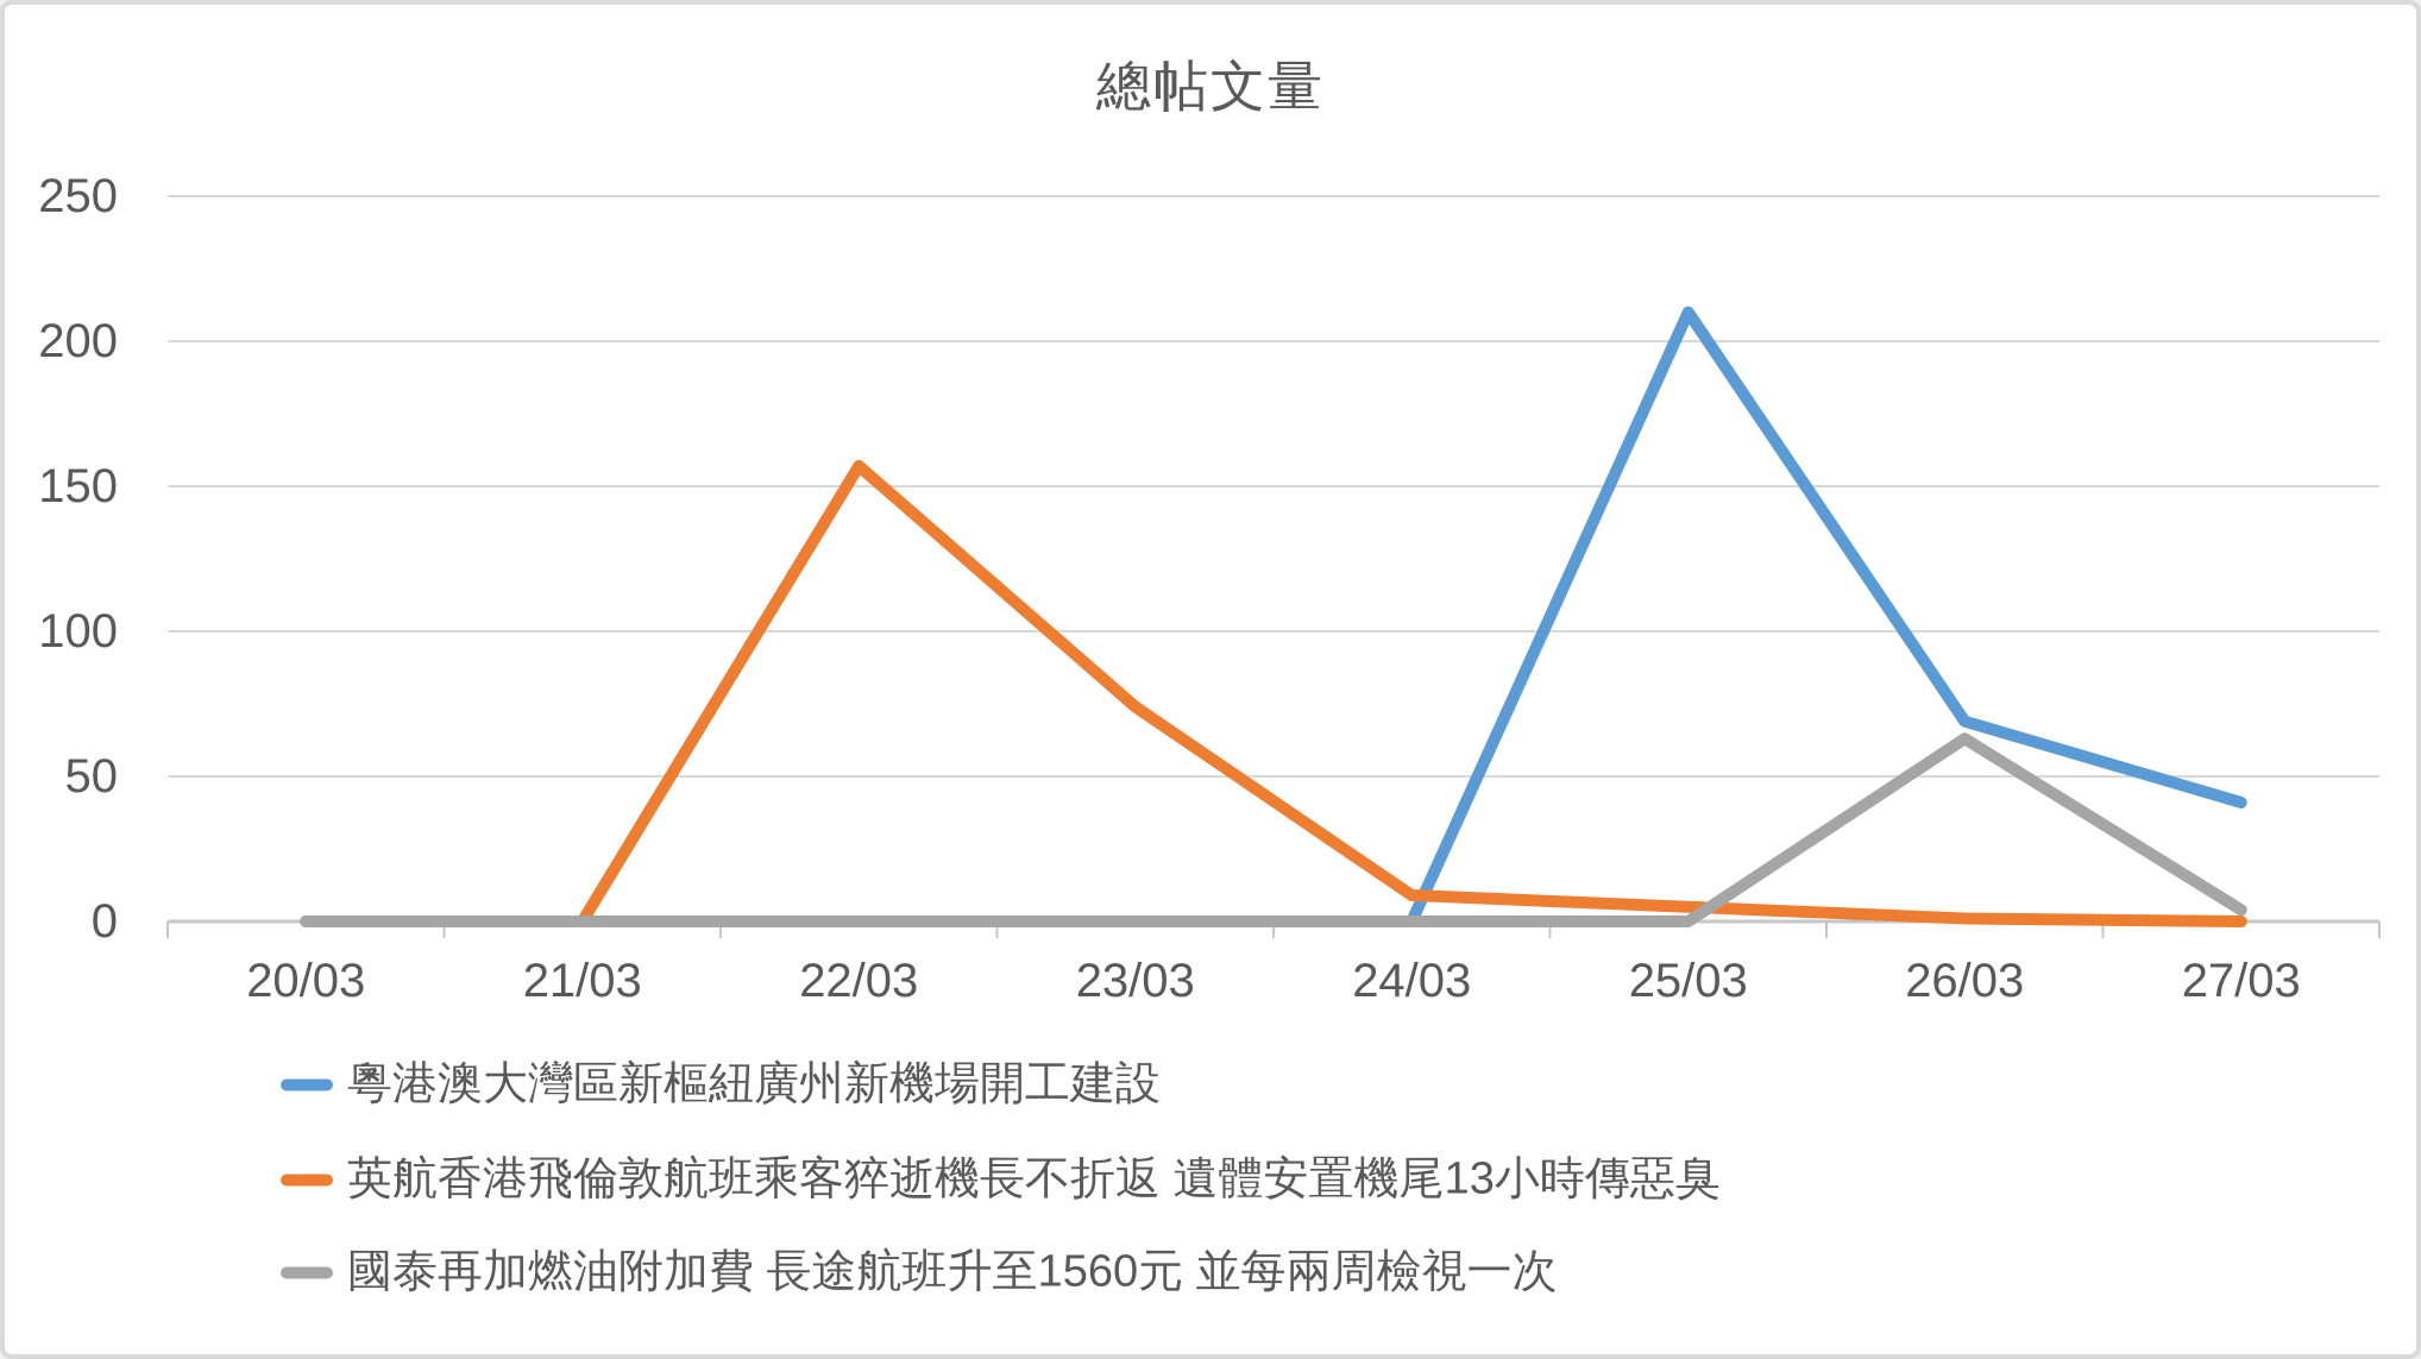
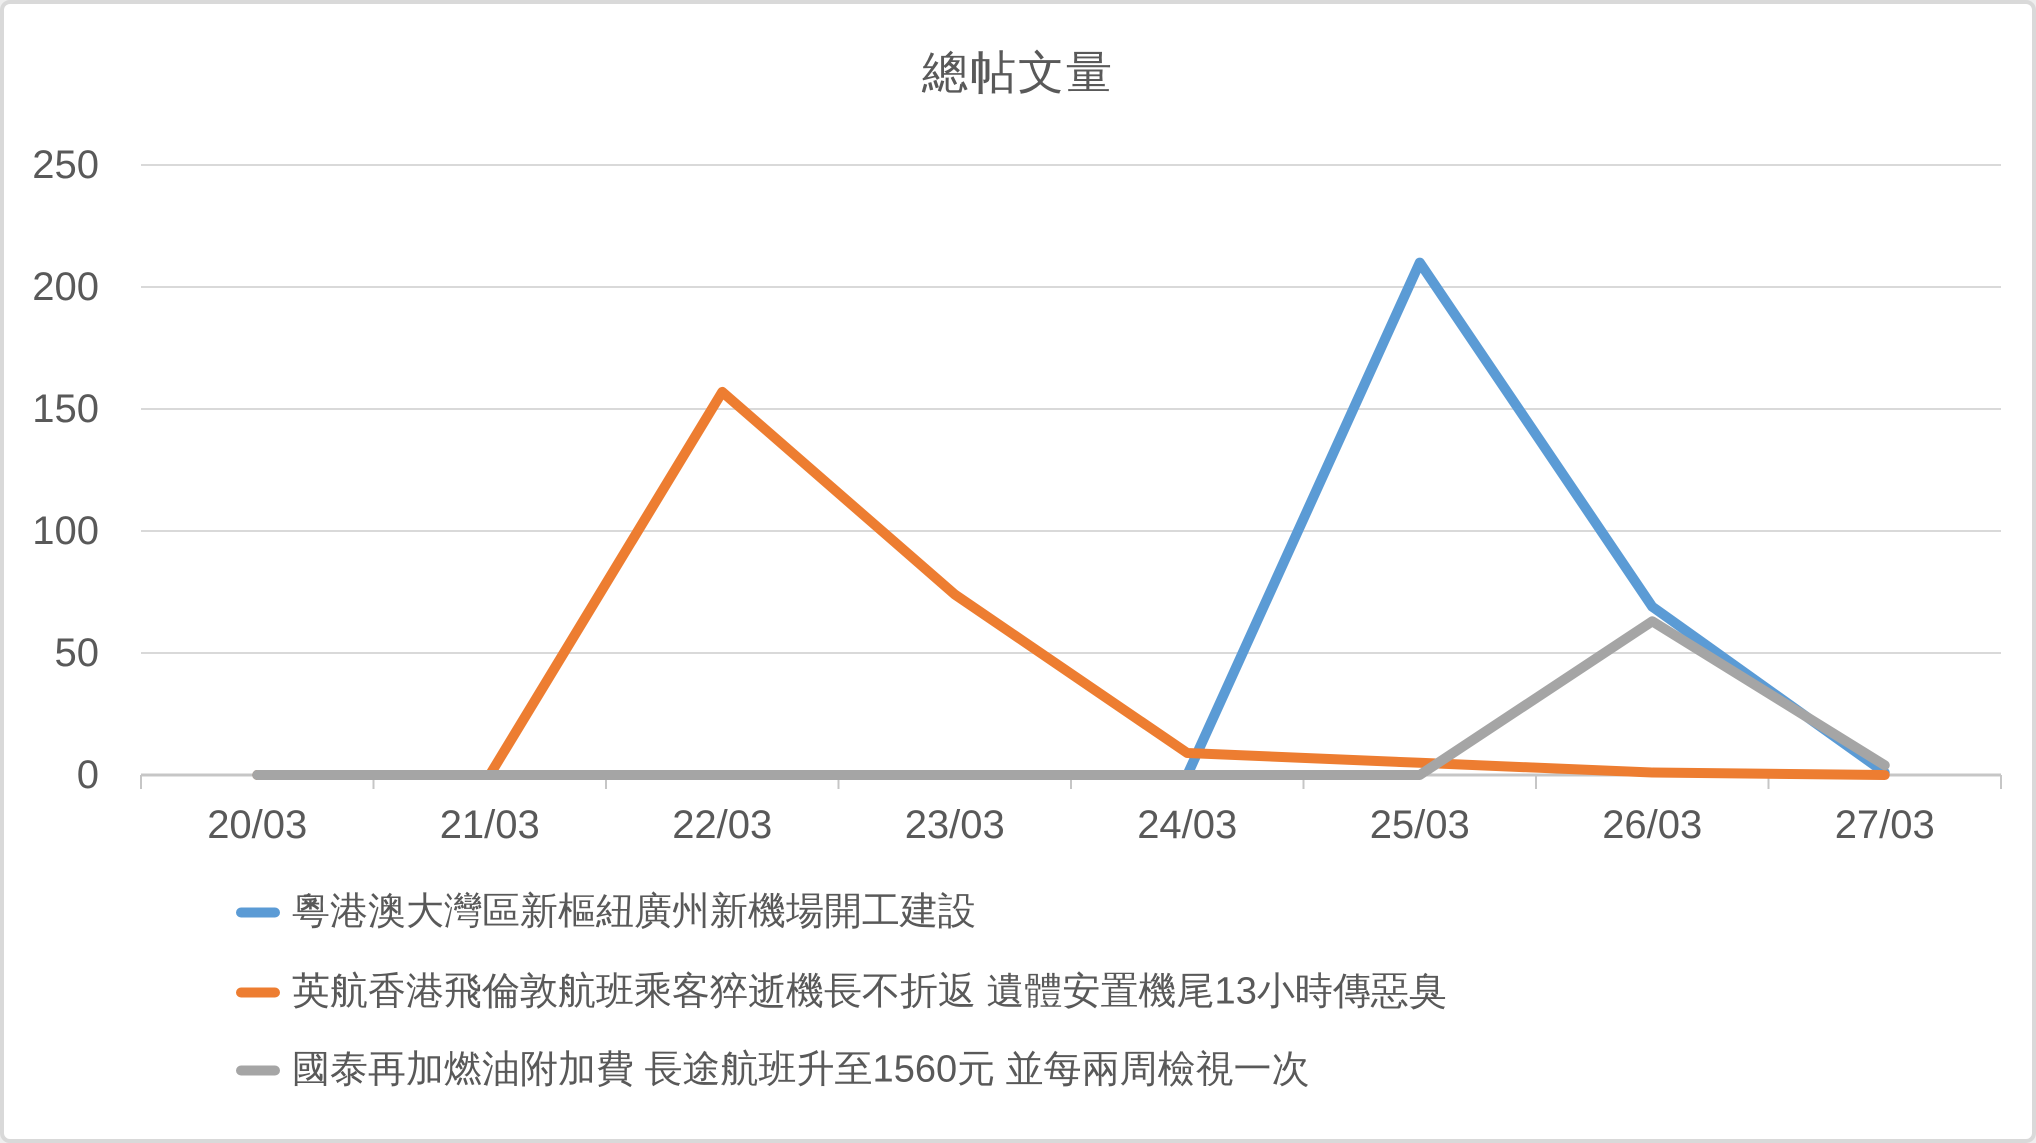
粵港澳大灣區新樞紐廣州新機場開工建設/27/03: 41 -> 1
